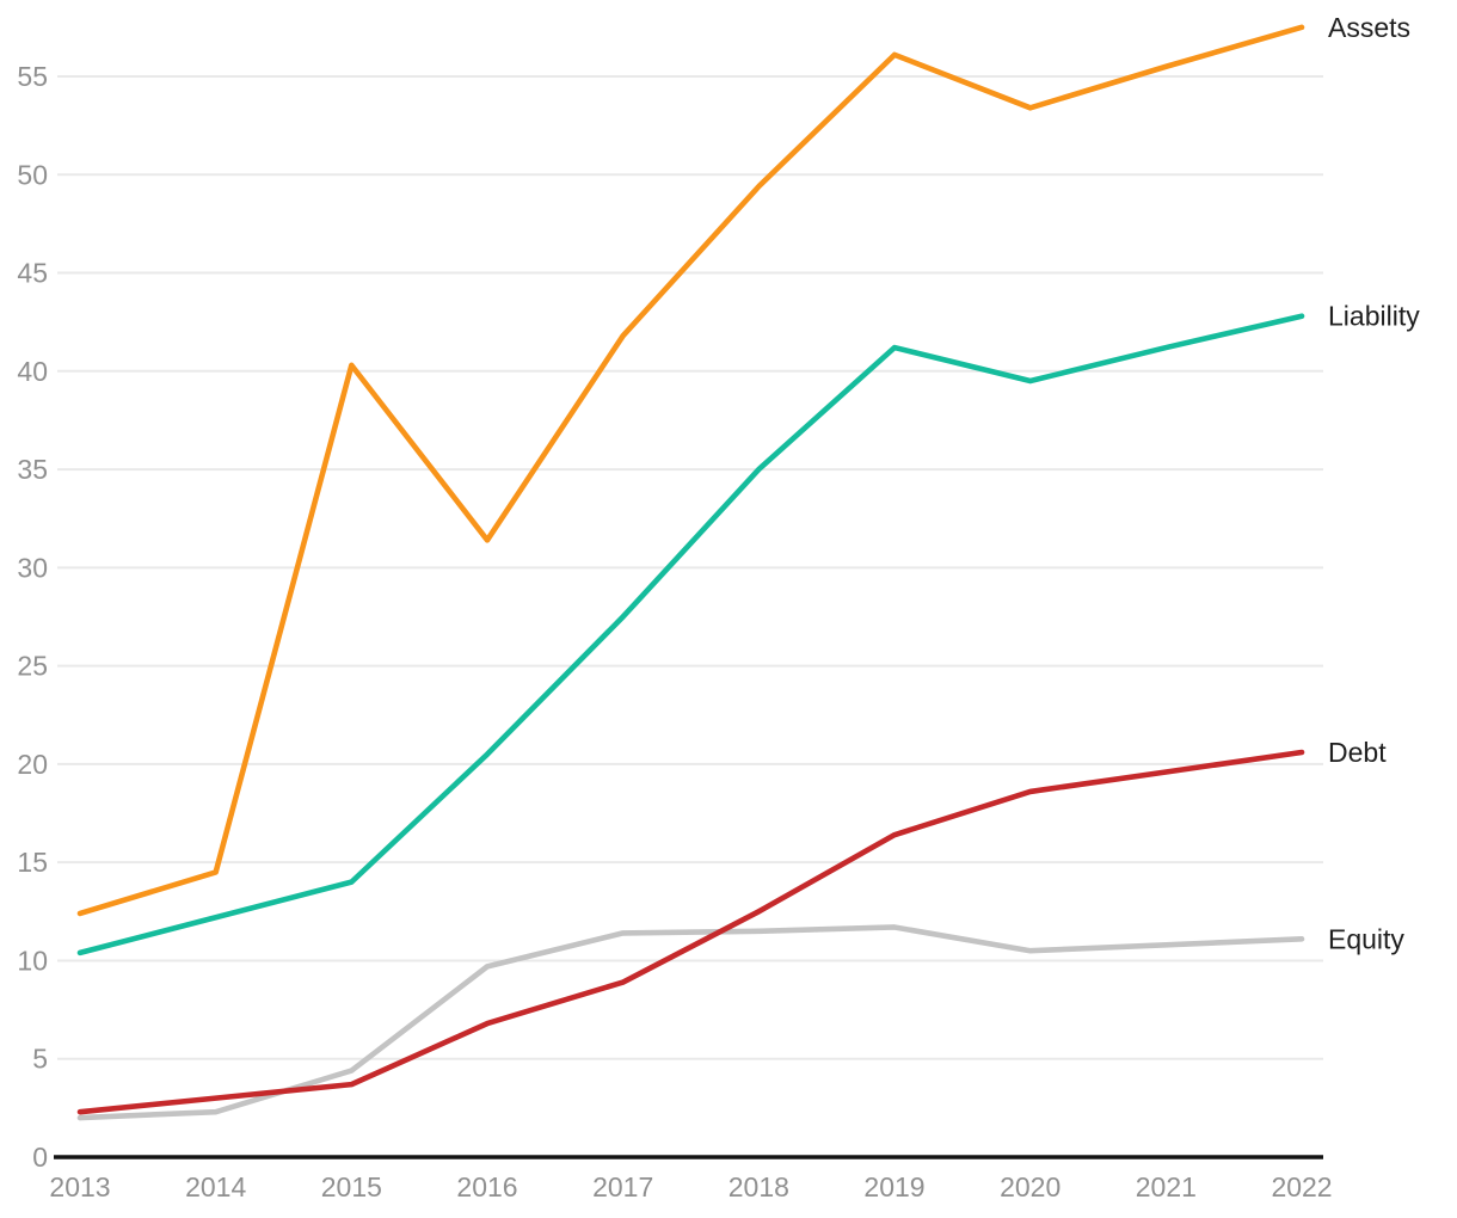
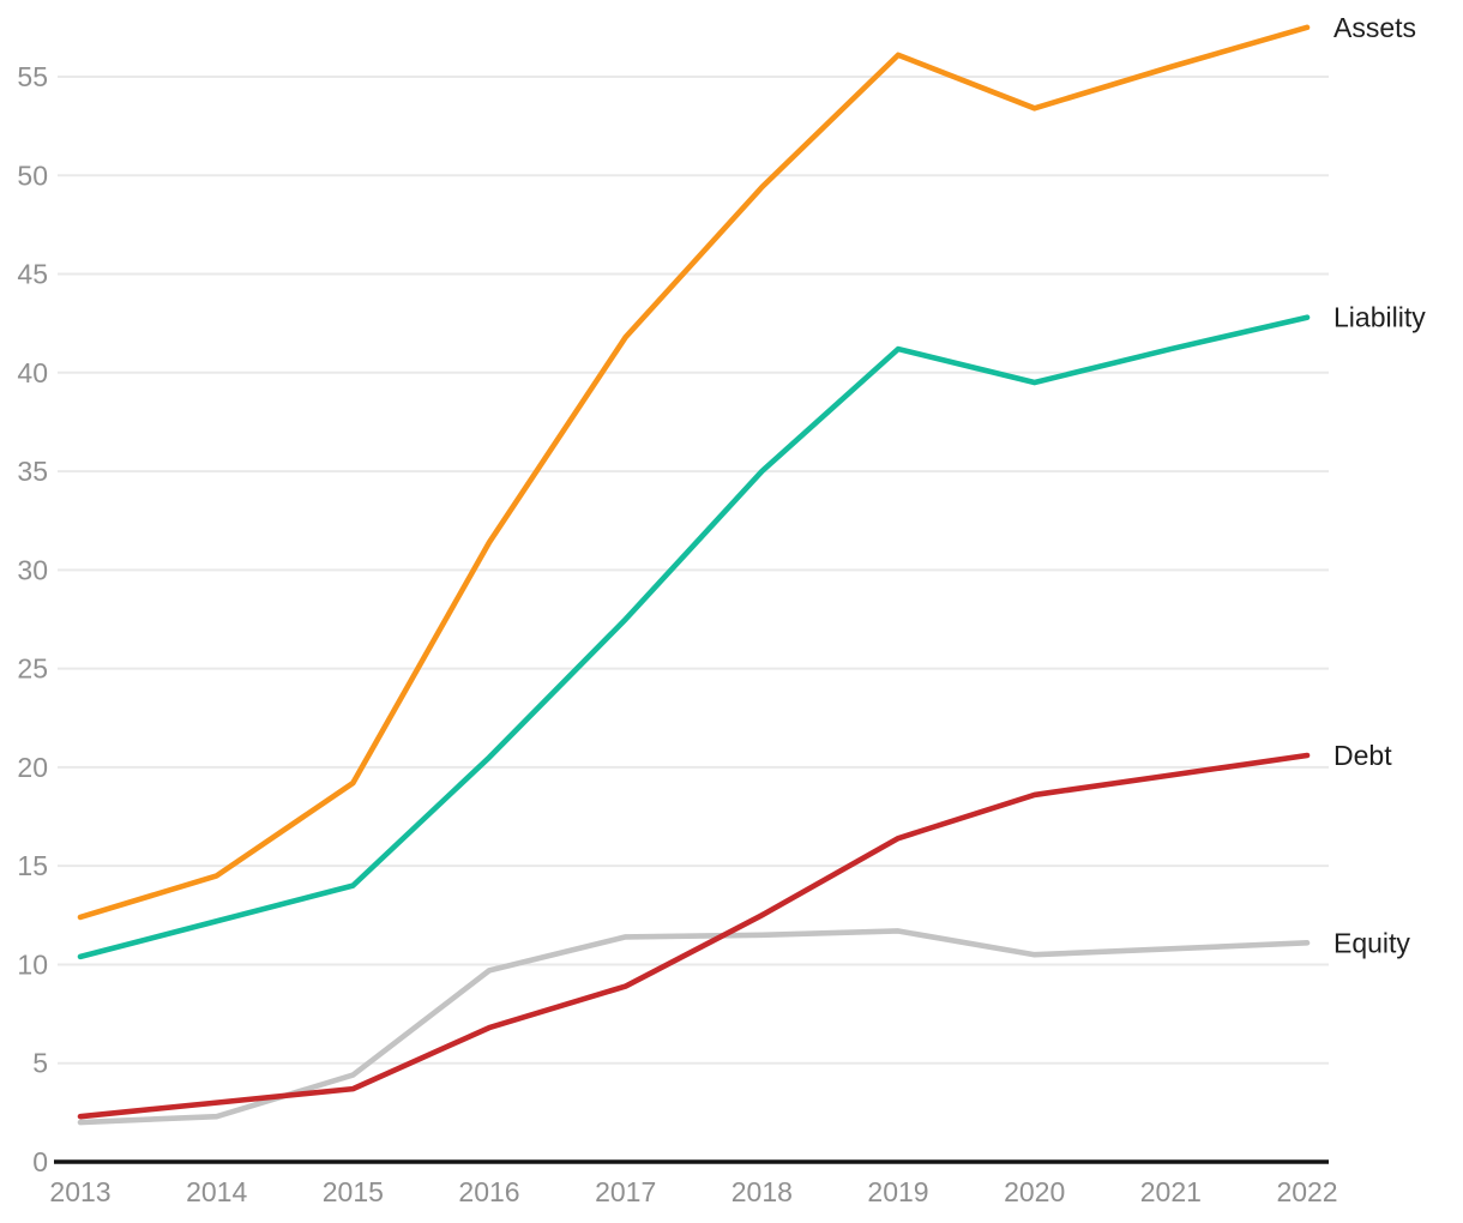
Assets/2015: 40.3 -> 19.2
